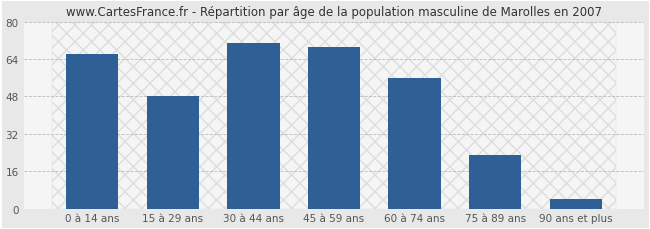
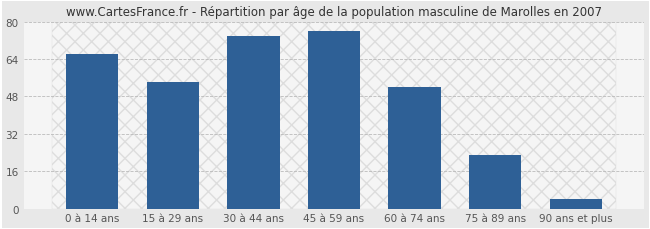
15 à 29 ans: 48 -> 54
30 à 44 ans: 71 -> 74
45 à 59 ans: 69 -> 76
60 à 74 ans: 56 -> 52
